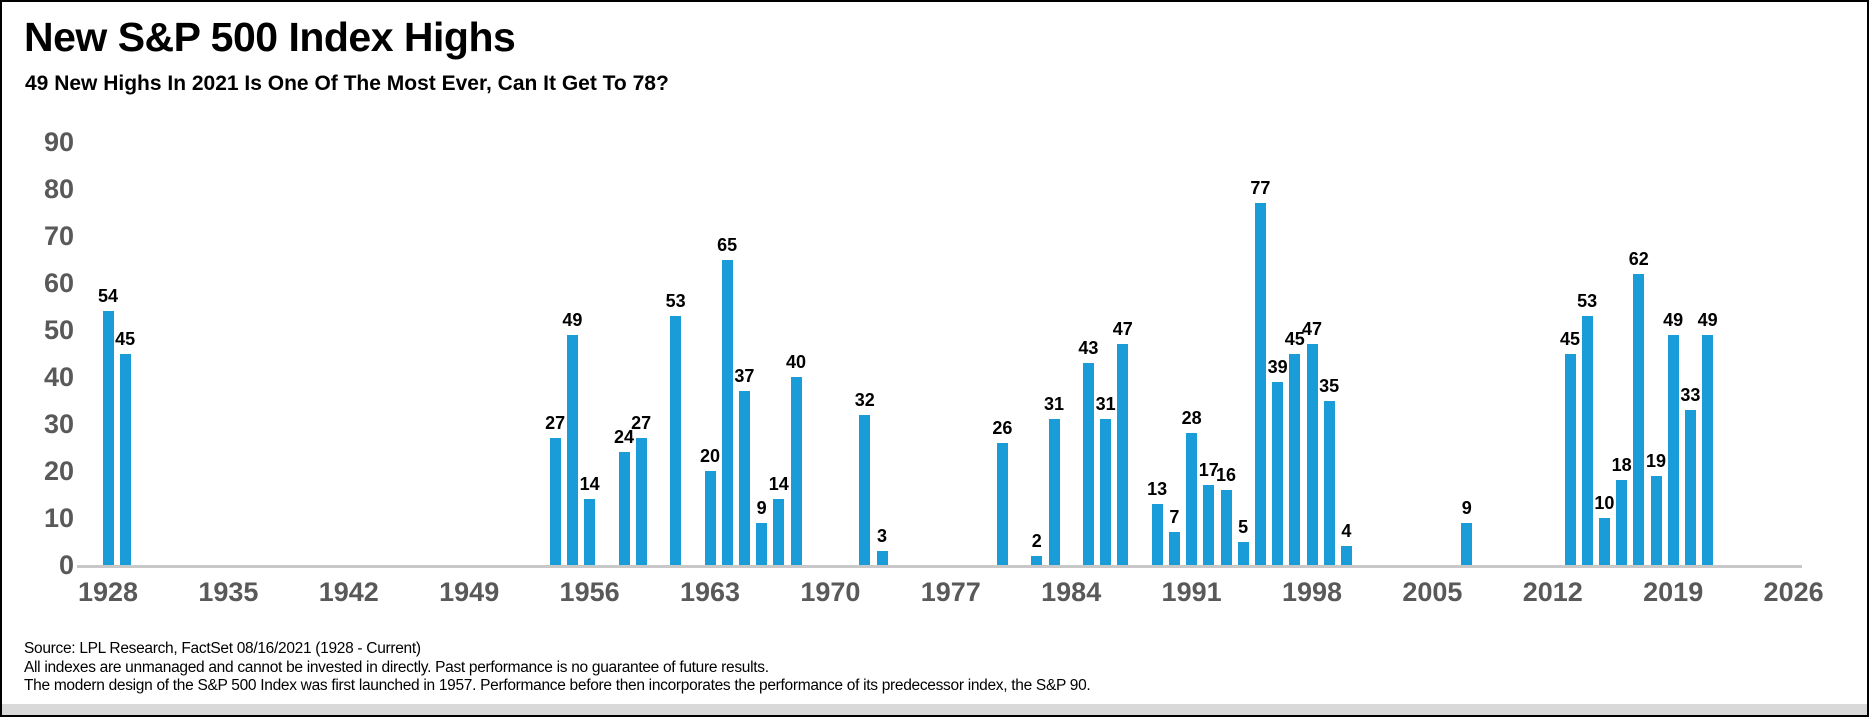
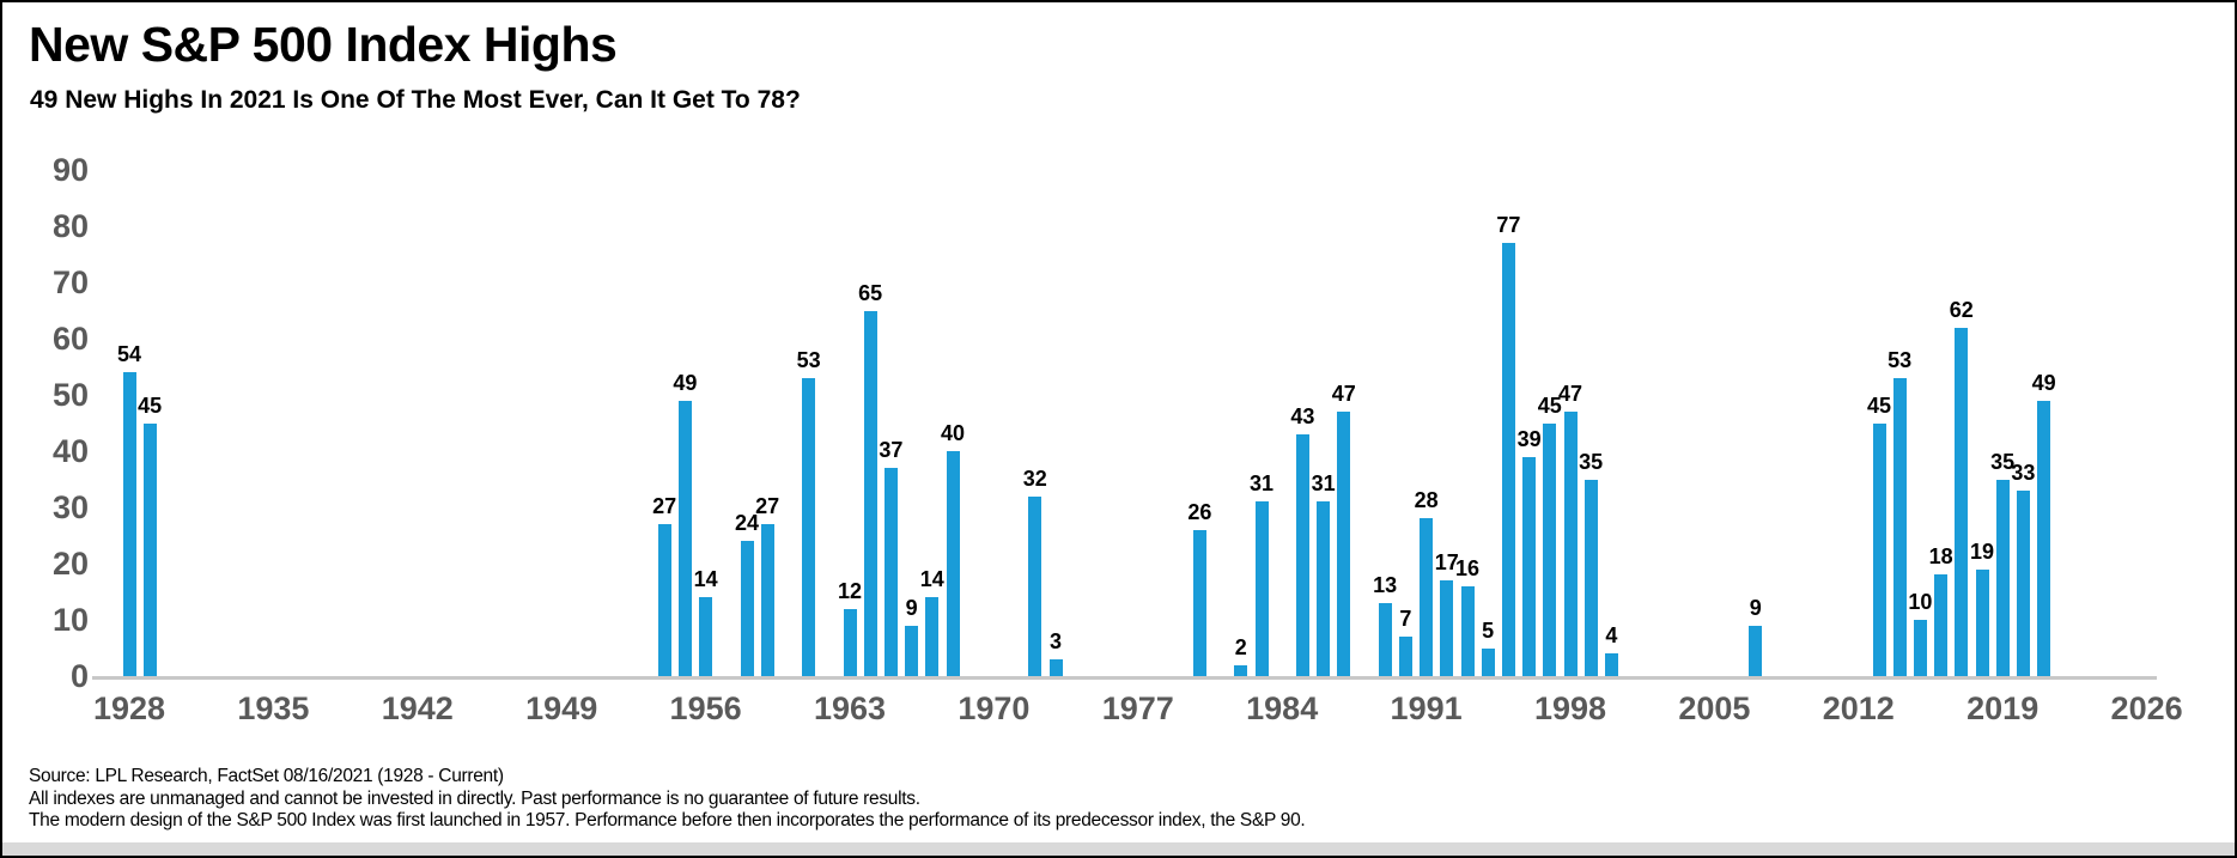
1963: 20 -> 12
2019: 49 -> 35
